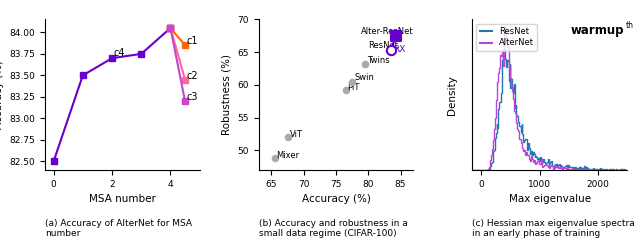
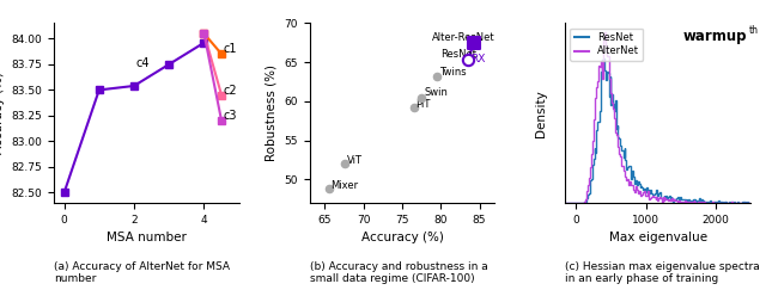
2: 83.70 -> 83.54
4: 84.05 -> 83.96
